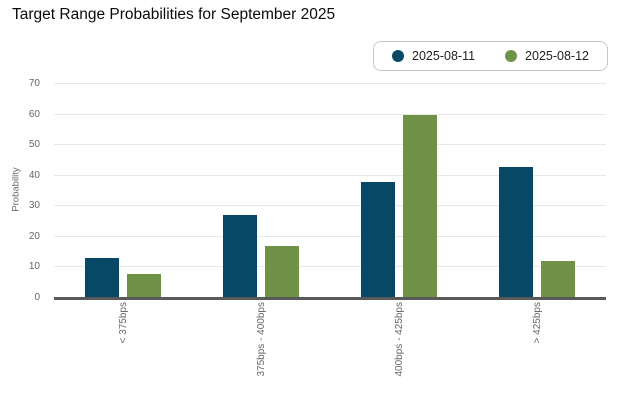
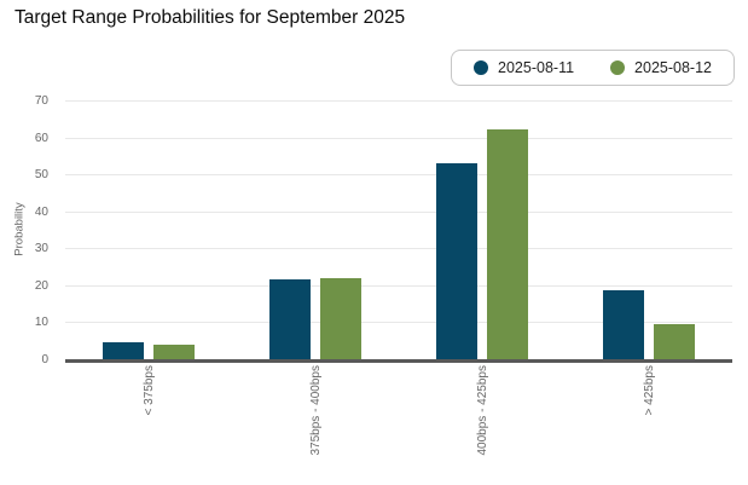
2025-08-11/< 375bps: 13 -> 5
2025-08-12/< 375bps: 8 -> 4
2025-08-11/375bps - 400bps: 27 -> 22
2025-08-12/375bps - 400bps: 17 -> 22
2025-08-11/400bps - 425bps: 38 -> 53
2025-08-12/400bps - 425bps: 60 -> 63
2025-08-11/> 425bps: 43 -> 19
2025-08-12/> 425bps: 12 -> 10
